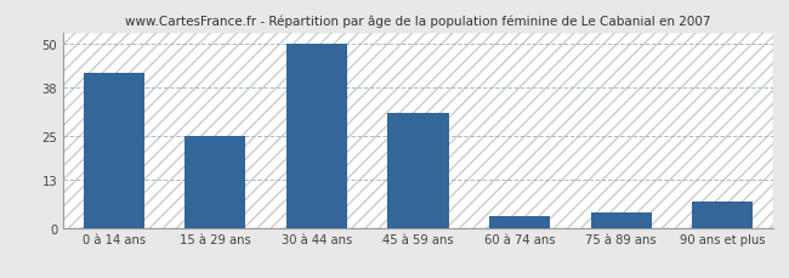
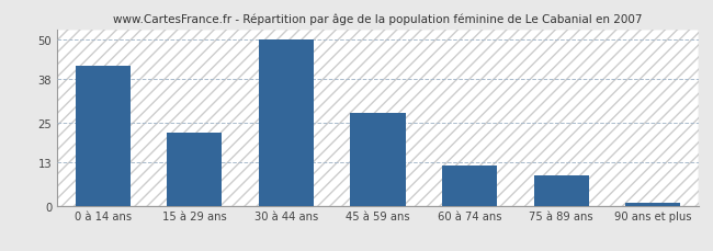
15 à 29 ans: 25 -> 22
45 à 59 ans: 31 -> 28
60 à 74 ans: 3 -> 12
75 à 89 ans: 4 -> 9
90 ans et plus: 7 -> 1
